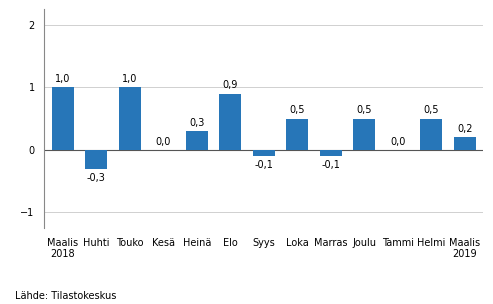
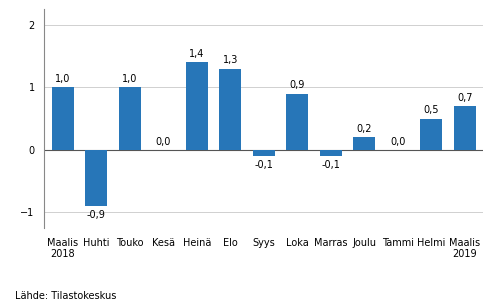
Huhti: -0,3 -> -0,9
Heinä: 0,3 -> 1,4
Elo: 0,9 -> 1,3
Loka: 0,5 -> 0,9
Joulu: 0,5 -> 0,2
Maalis 2019: 0,2 -> 0,7
